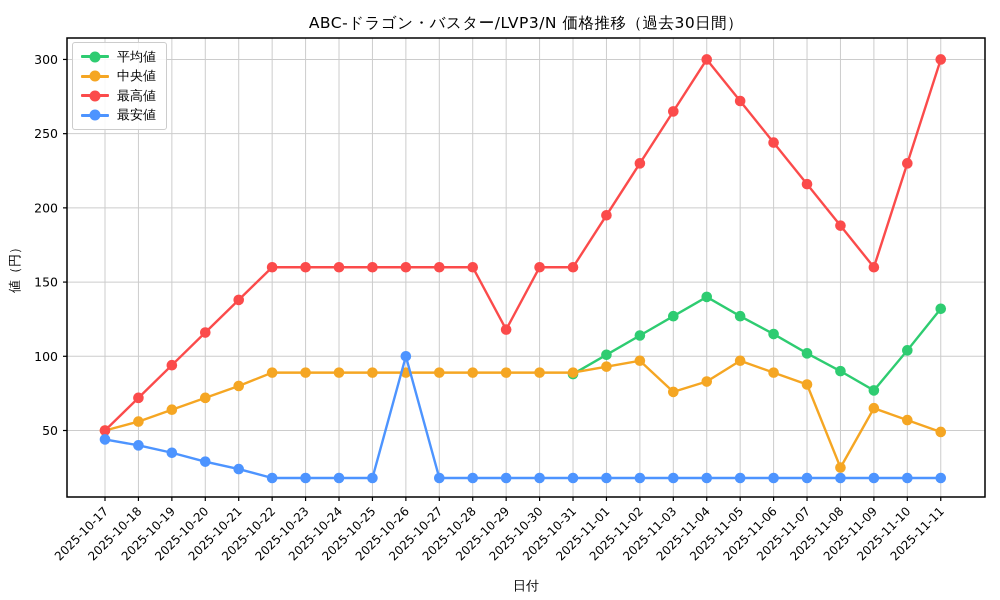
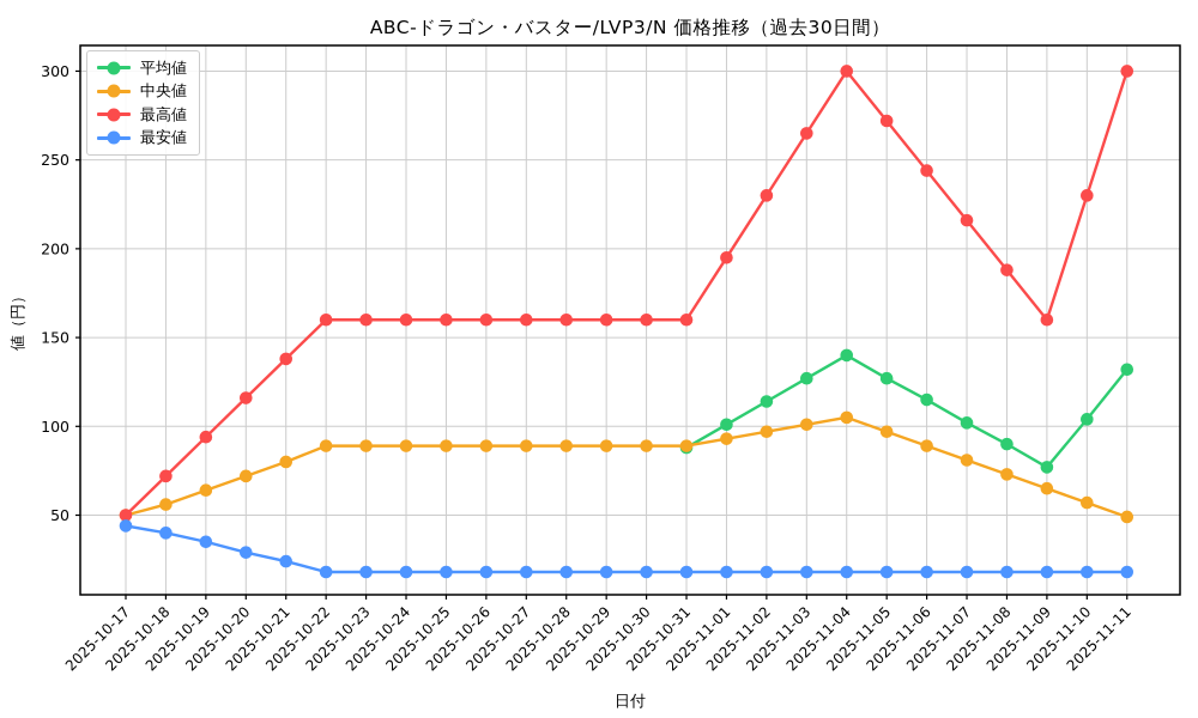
最安値/2025-10-26: 100 -> 18
最高値/2025-10-29: 118 -> 160
中央値/2025-11-03: 76 -> 101
中央値/2025-11-04: 83 -> 105
中央値/2025-11-08: 25 -> 73
